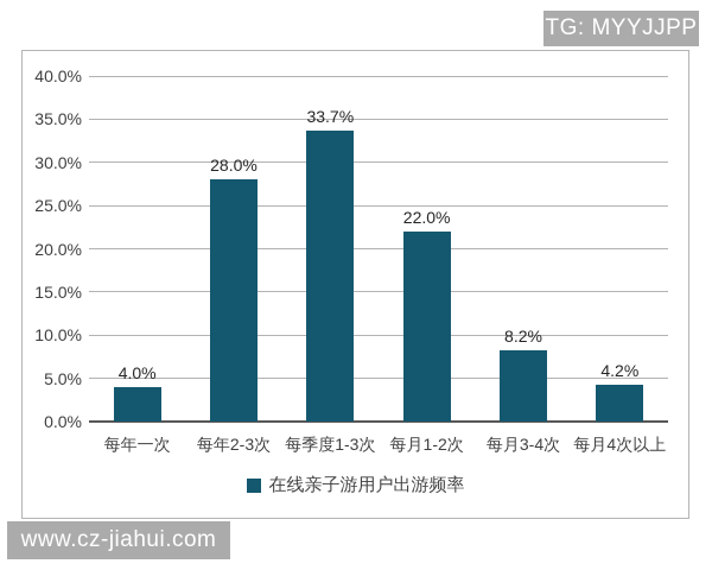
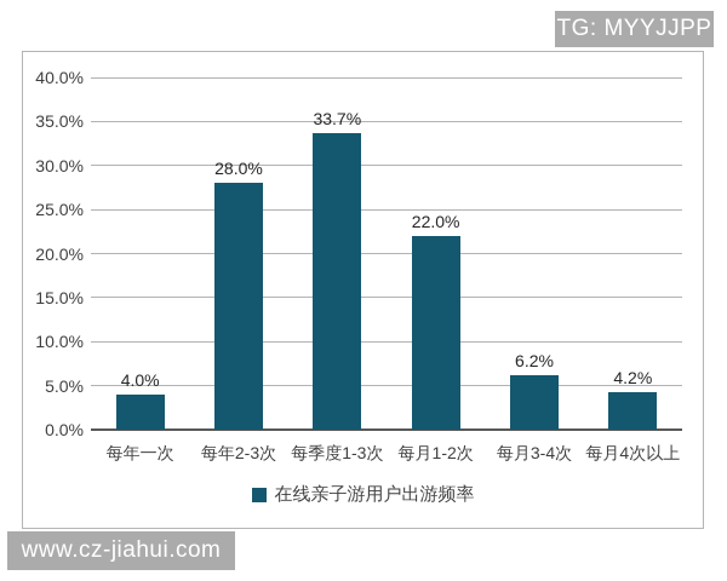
每月3-4次: 8.2% -> 6.2%
